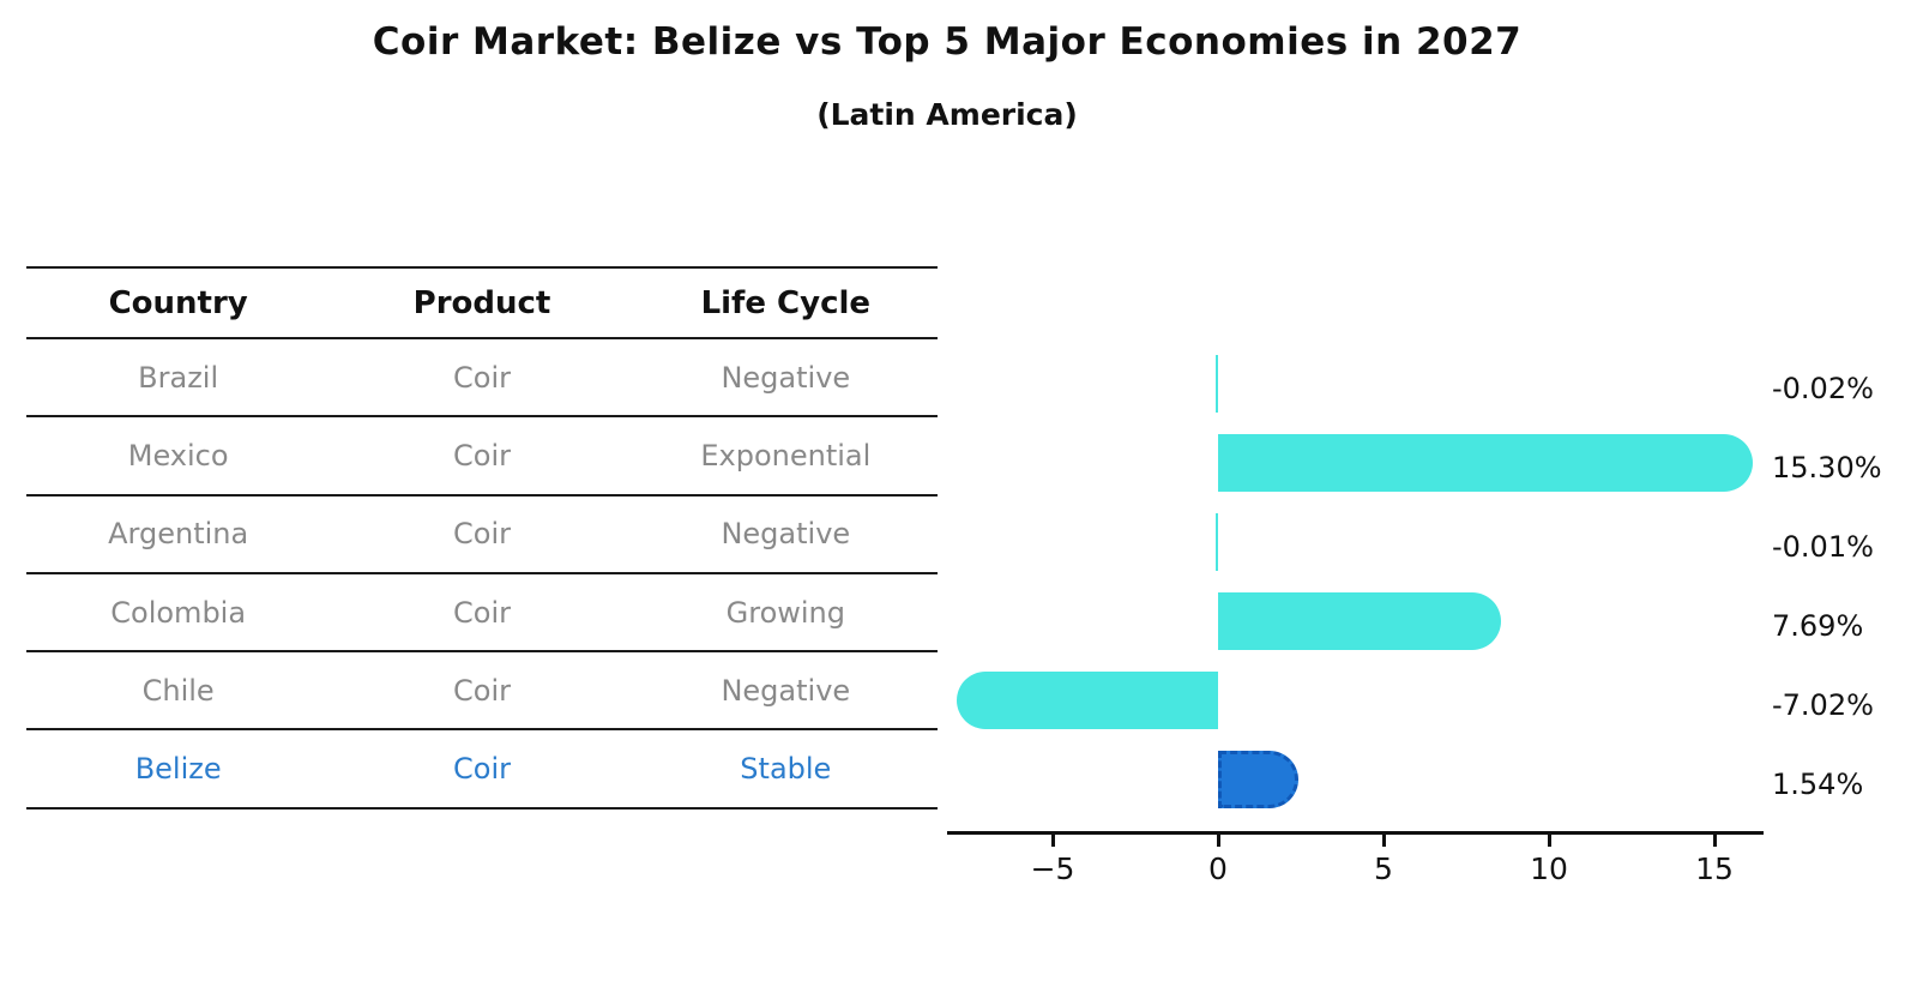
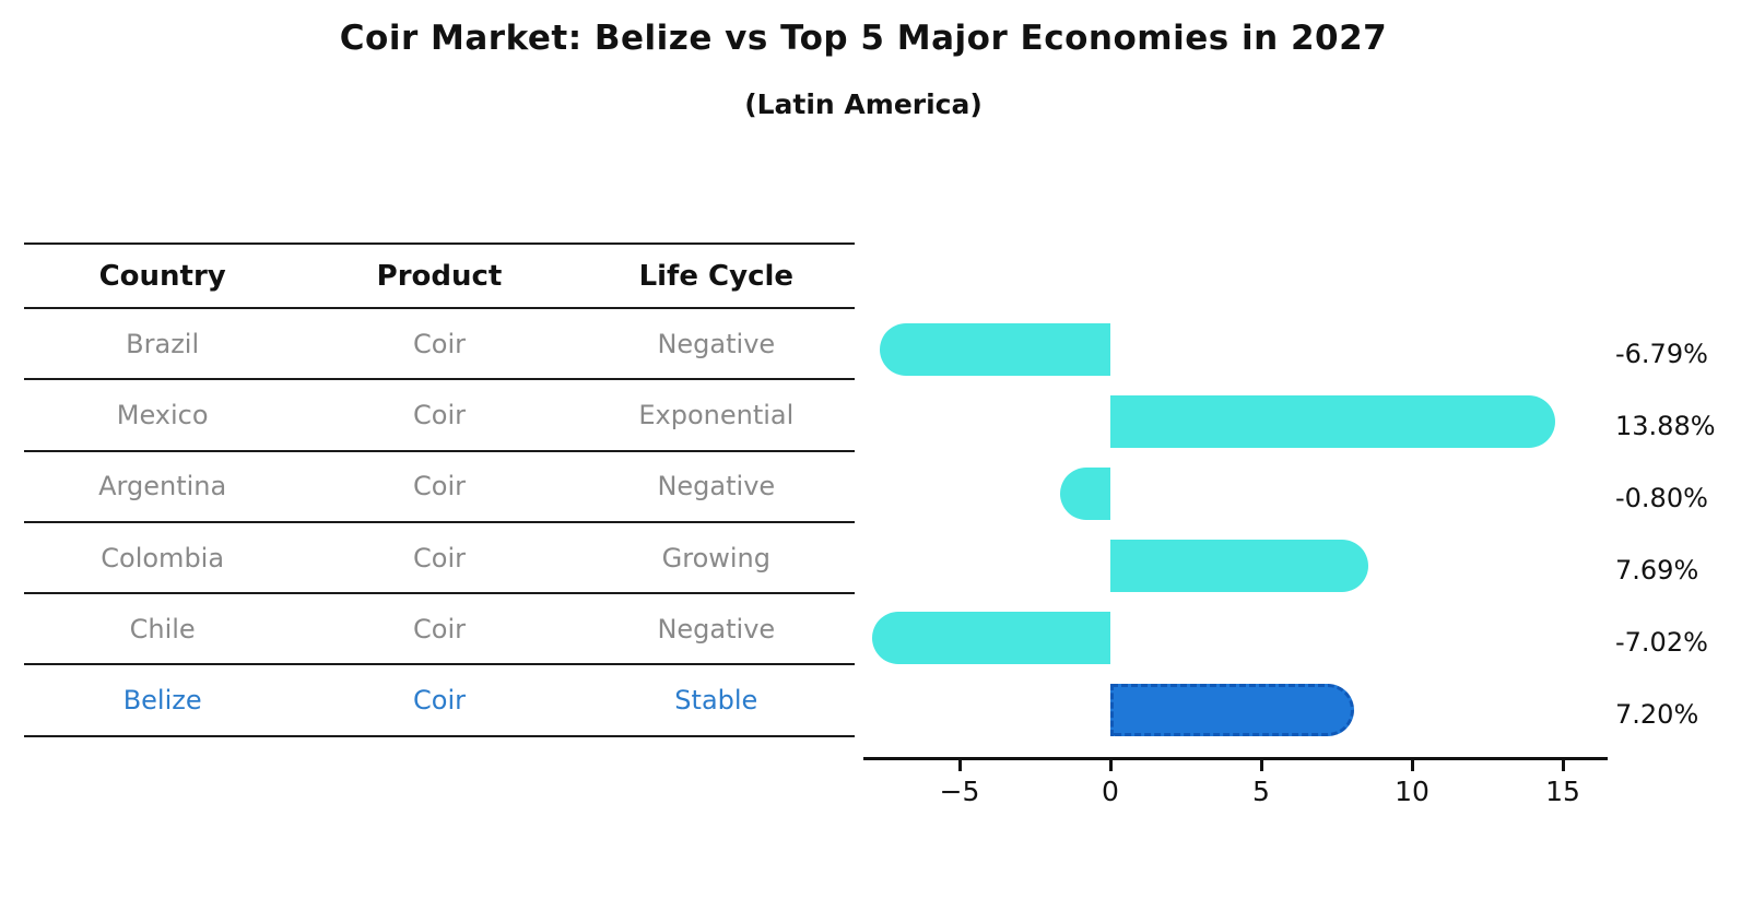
Brazil: -0.02% -> -6.79%
Mexico: 15.30% -> 13.88%
Argentina: -0.01% -> -0.80%
Belize: 1.54% -> 7.20%
